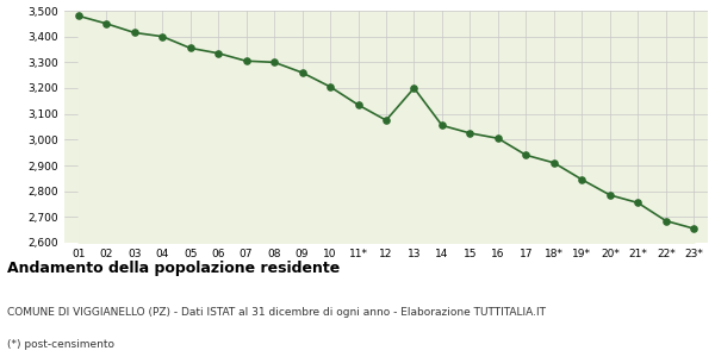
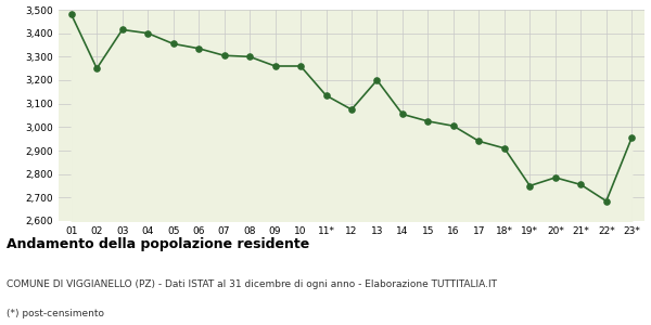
02: 3,450 -> 3,250
10: 3,205 -> 3,260
19*: 2,845 -> 2,750
23*: 2,655 -> 2,955
